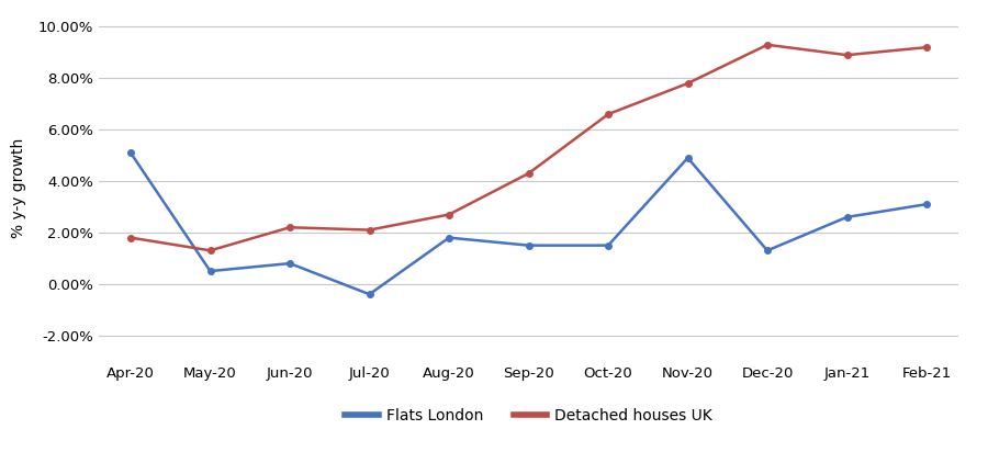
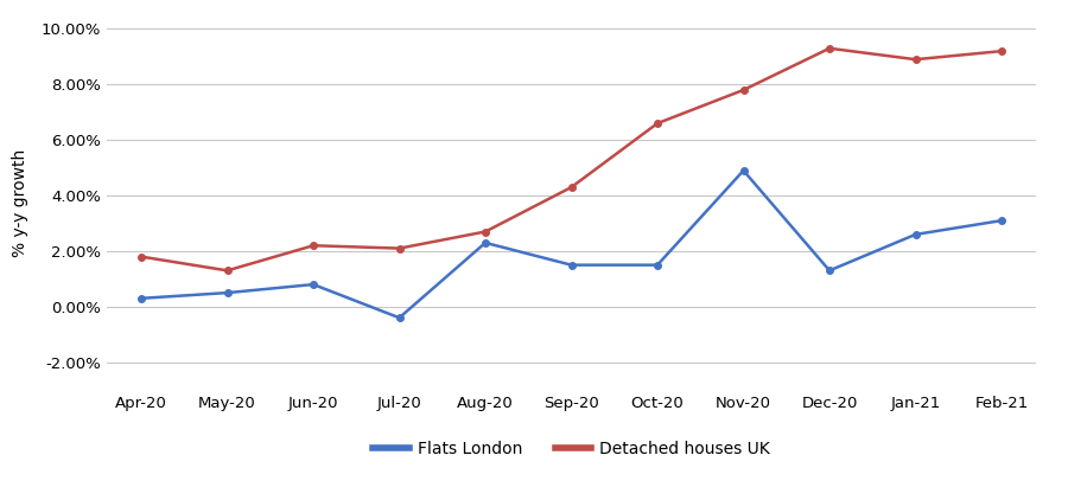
Flats London/Apr-20: 5.1% -> 0.3%
Flats London/Aug-20: 1.8% -> 2.3%
